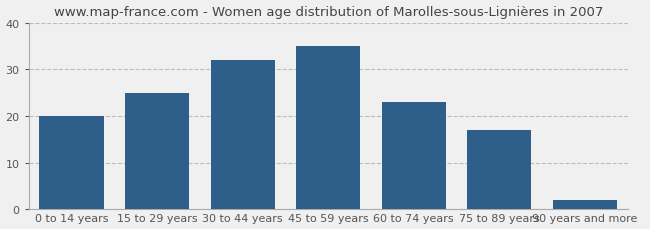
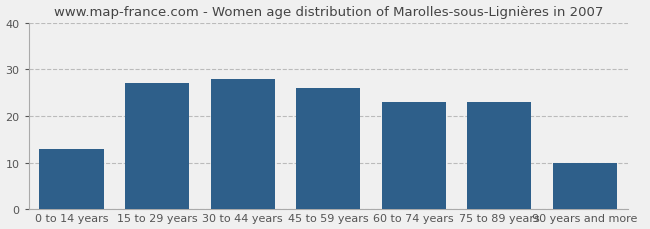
0 to 14 years: 20 -> 13
15 to 29 years: 25 -> 27
30 to 44 years: 32 -> 28
45 to 59 years: 35 -> 26
75 to 89 years: 17 -> 23
90 years and more: 2 -> 10
